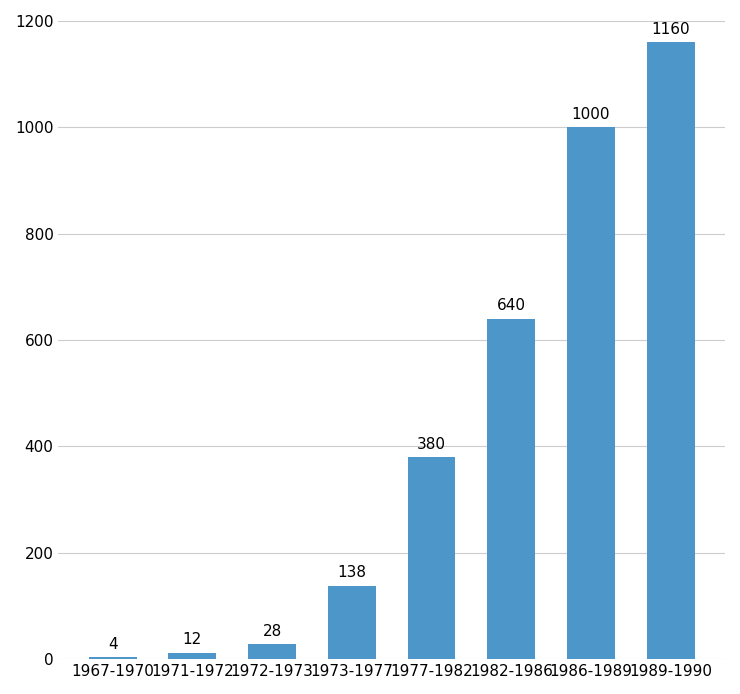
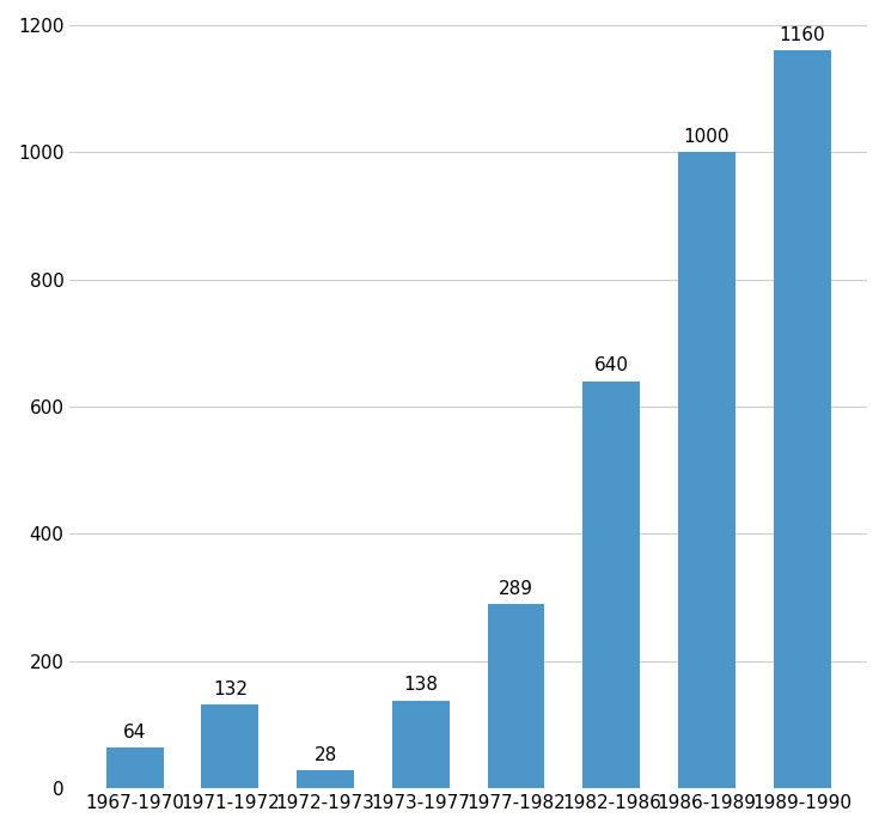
1967-1970: 4 -> 64
1971-1972: 12 -> 132
1977-1982: 380 -> 289
